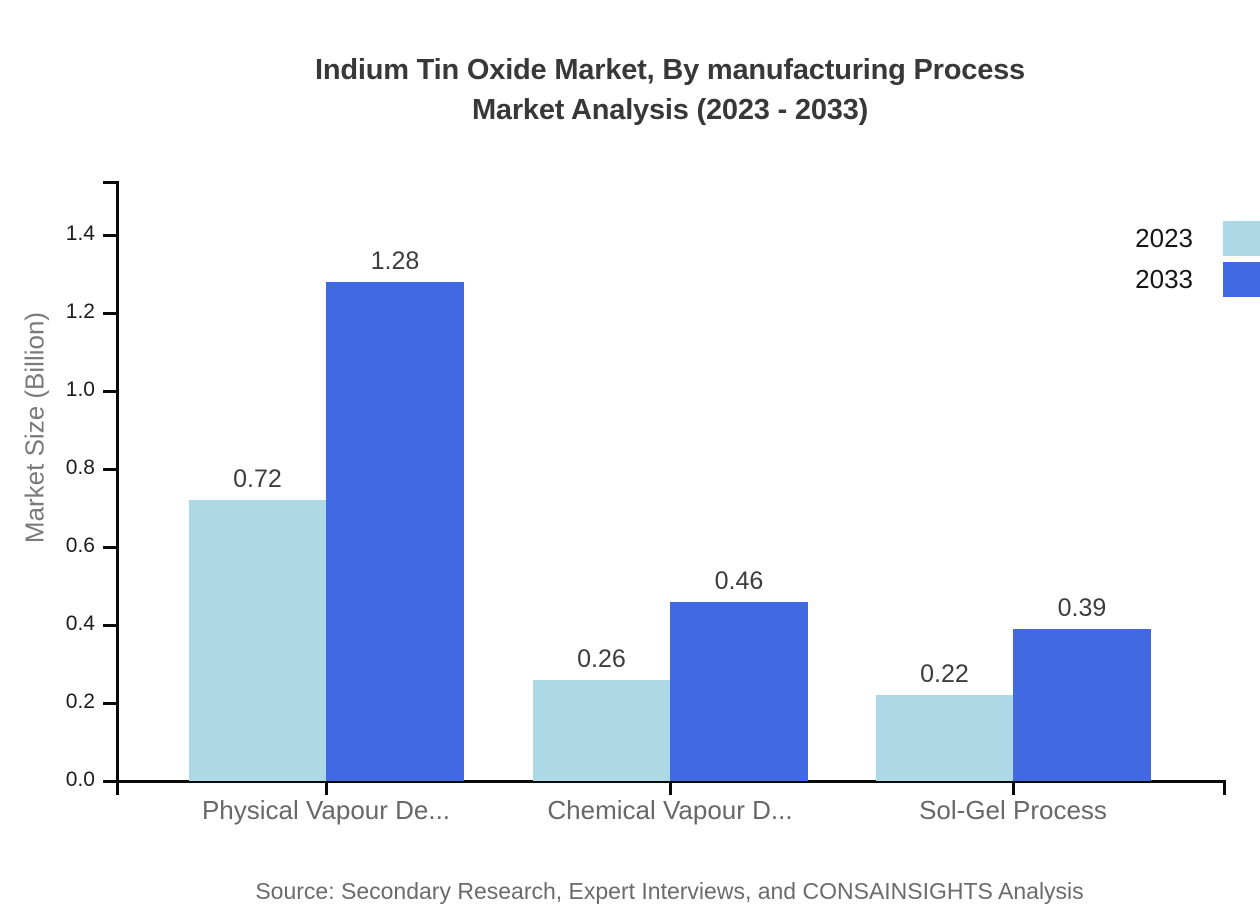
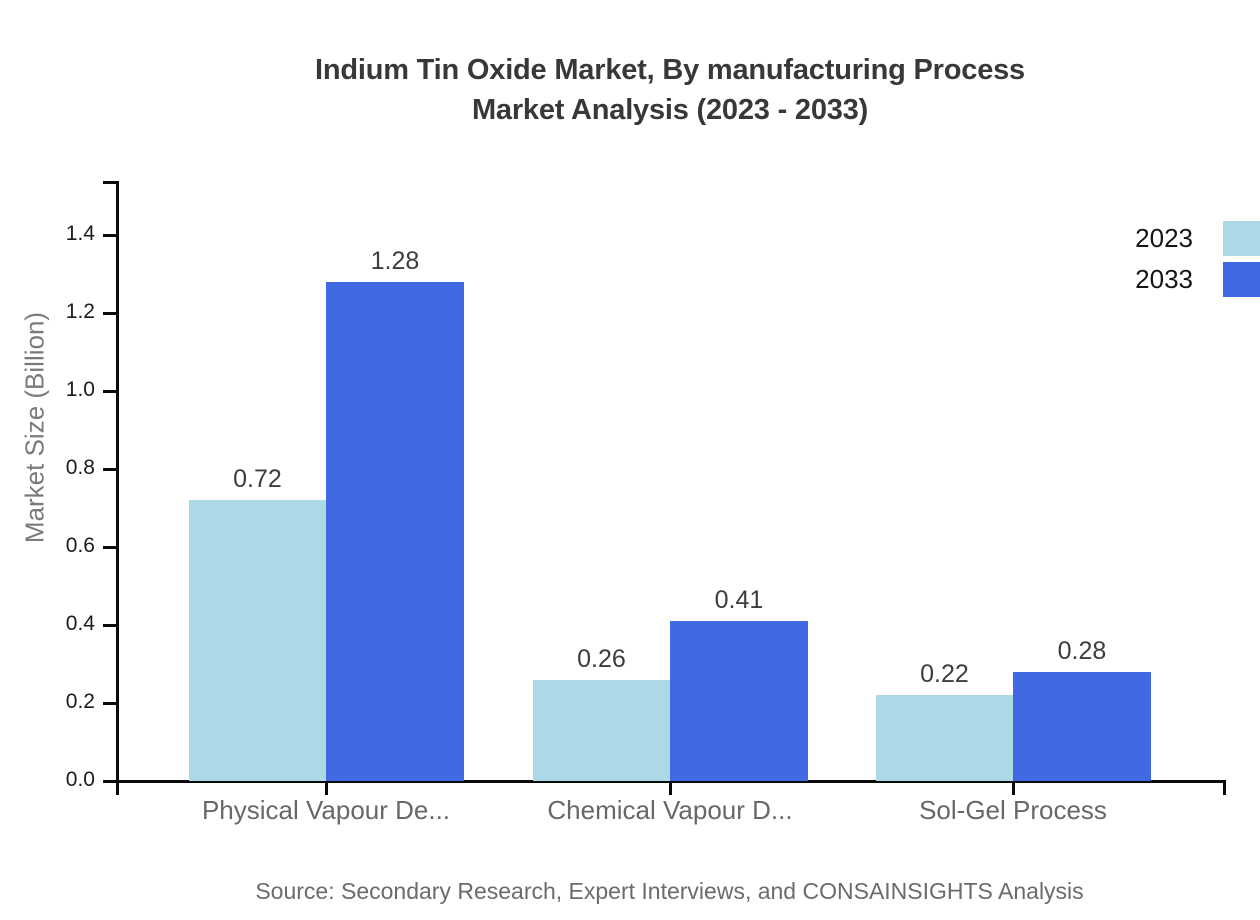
2033/Chemical Vapour D...: 0.46 -> 0.41
2033/Sol-Gel Process: 0.39 -> 0.28
